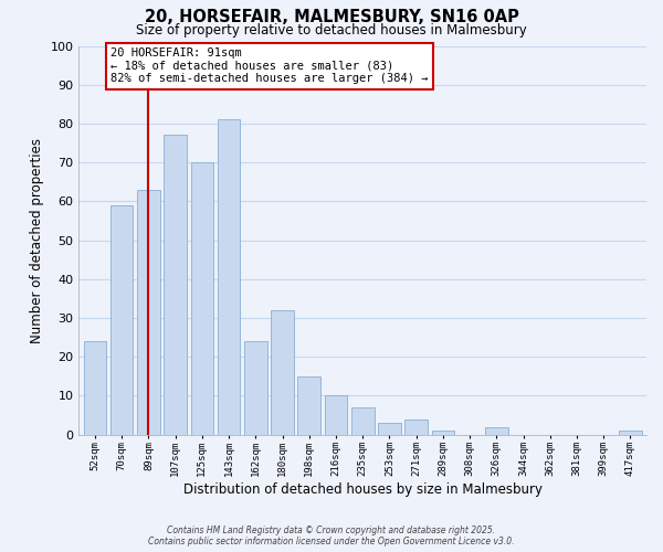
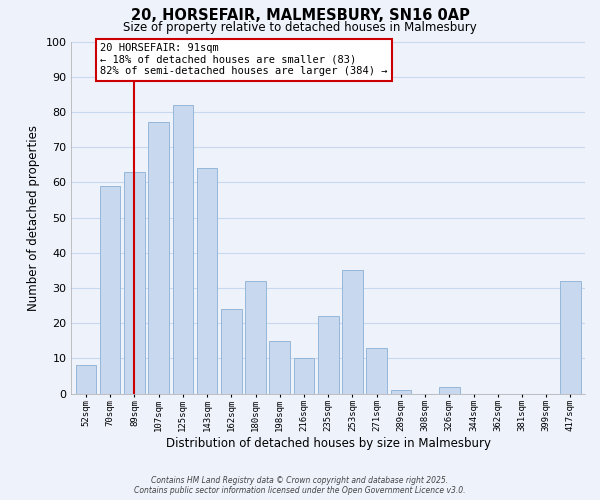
52sqm: 24 -> 8
125sqm: 70 -> 82
143sqm: 81 -> 64
235sqm: 7 -> 22
253sqm: 3 -> 35
271sqm: 4 -> 13
417sqm: 1 -> 32
